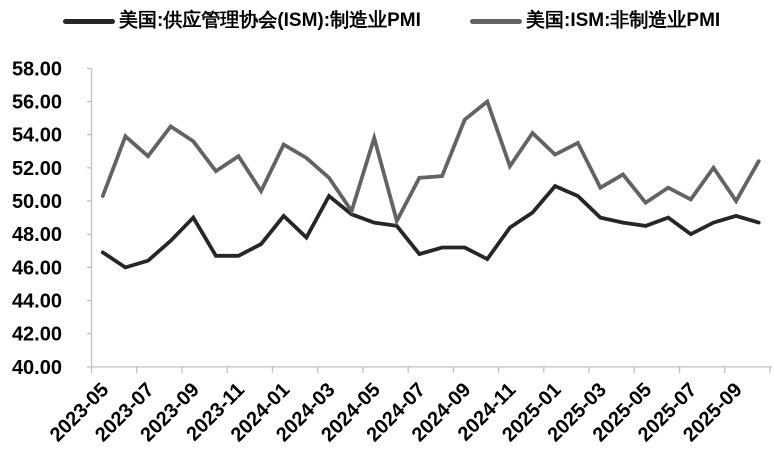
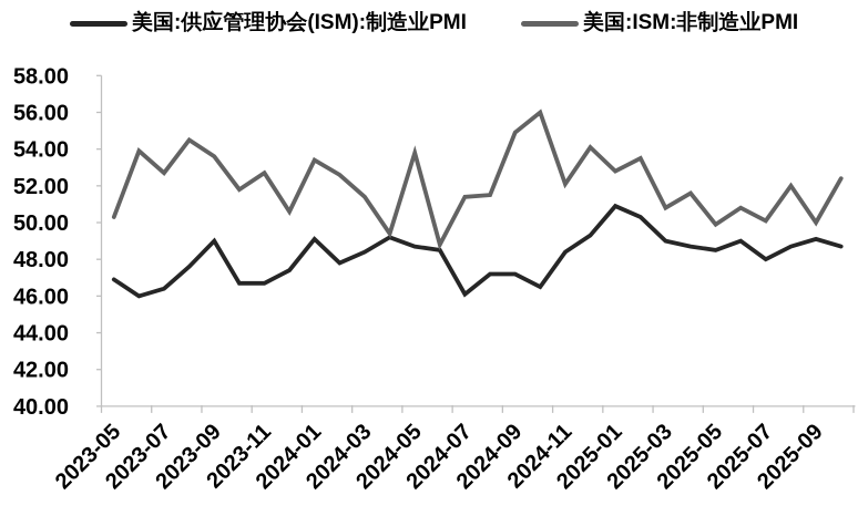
美国:供应管理协会(ISM):制造业PMI/2024-03: 50.3 -> 48.4
美国:供应管理协会(ISM):制造业PMI/2024-07: 46.8 -> 46.1
